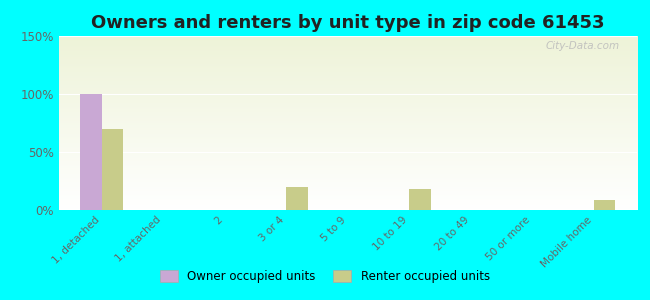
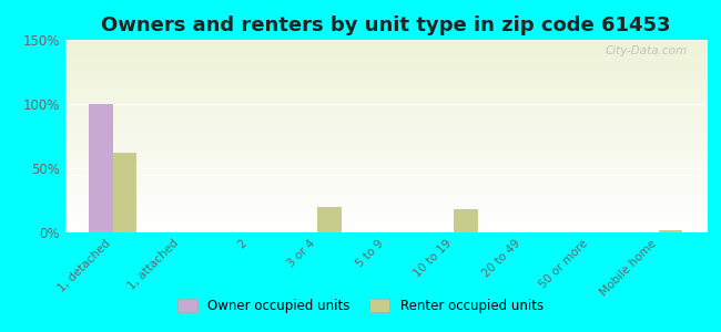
Renter occupied units/1, detached: 70% -> 62%
Renter occupied units/Mobile home: 9% -> 2%
